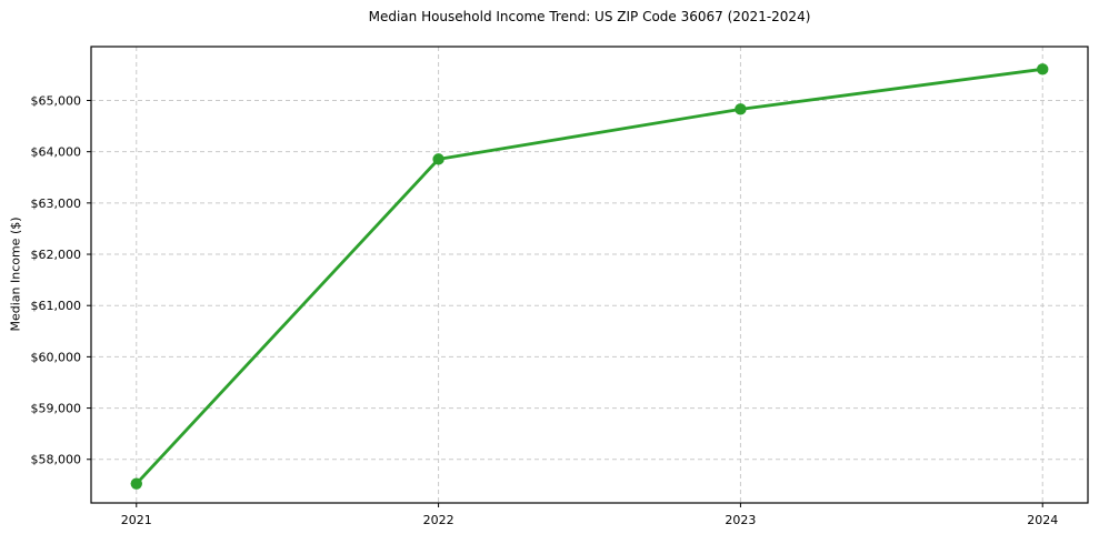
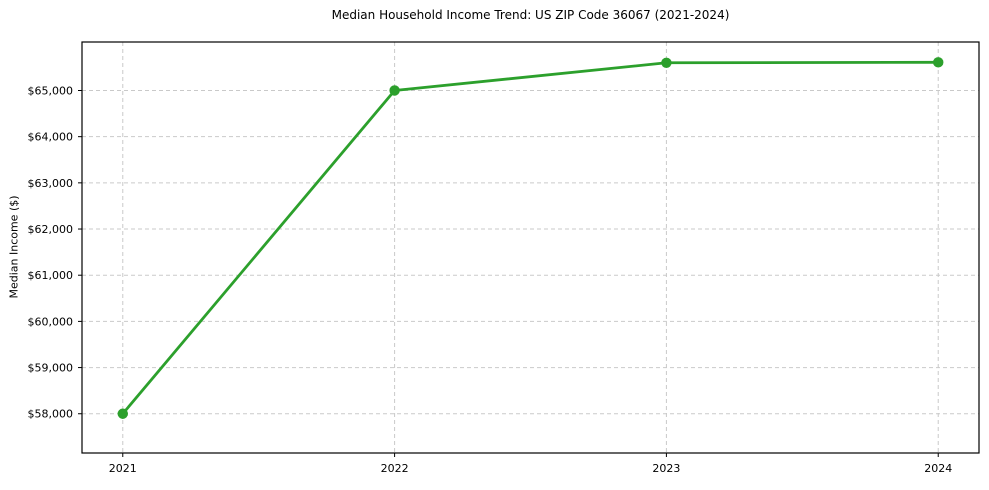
2021: $57500 -> $58000
2022: $63900 -> $65000
2023: $64800 -> $65600
